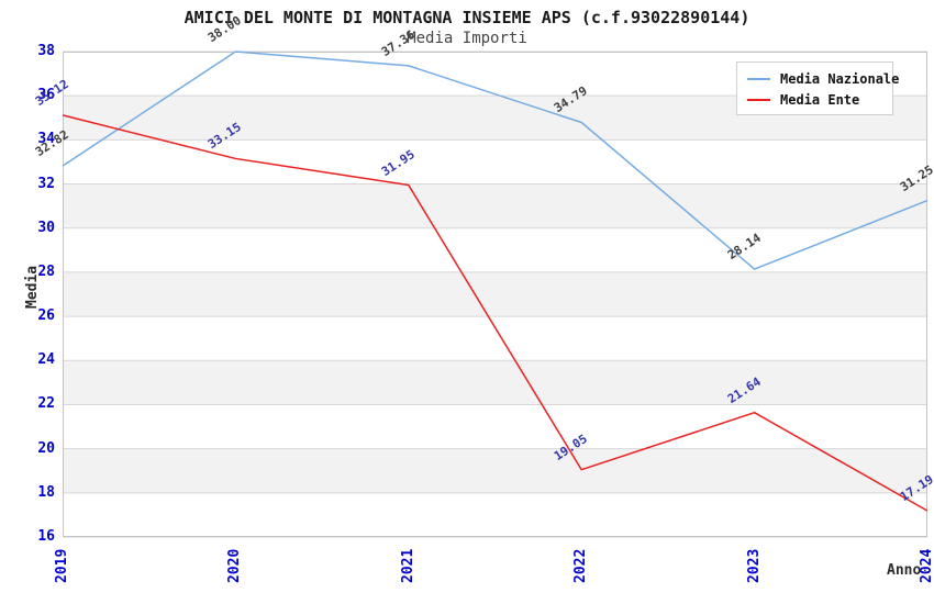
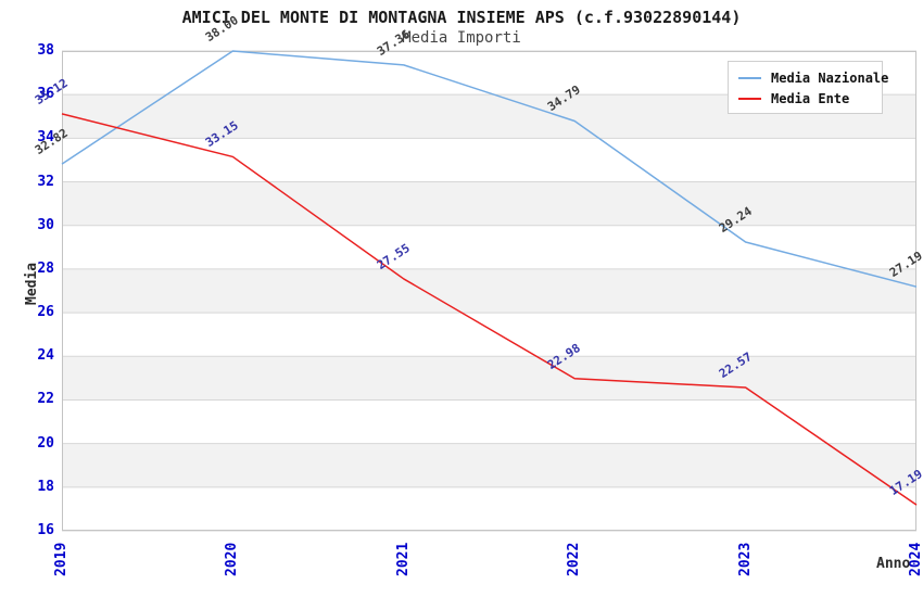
Media Ente/2021: 31.95 -> 27.55
Media Ente/2022: 19.05 -> 22.98
Media Nazionale/2023: 28.14 -> 29.24
Media Ente/2023: 21.64 -> 22.57
Media Nazionale/2024: 31.25 -> 27.19
